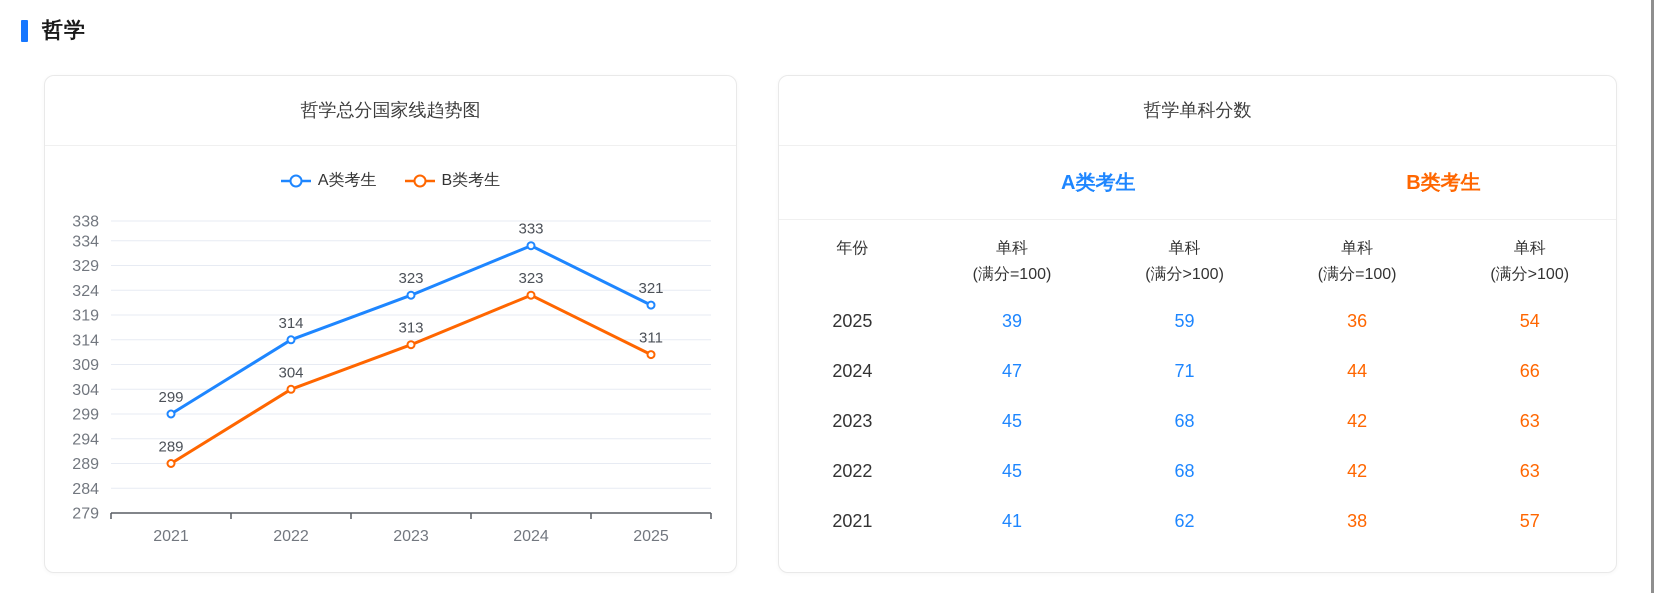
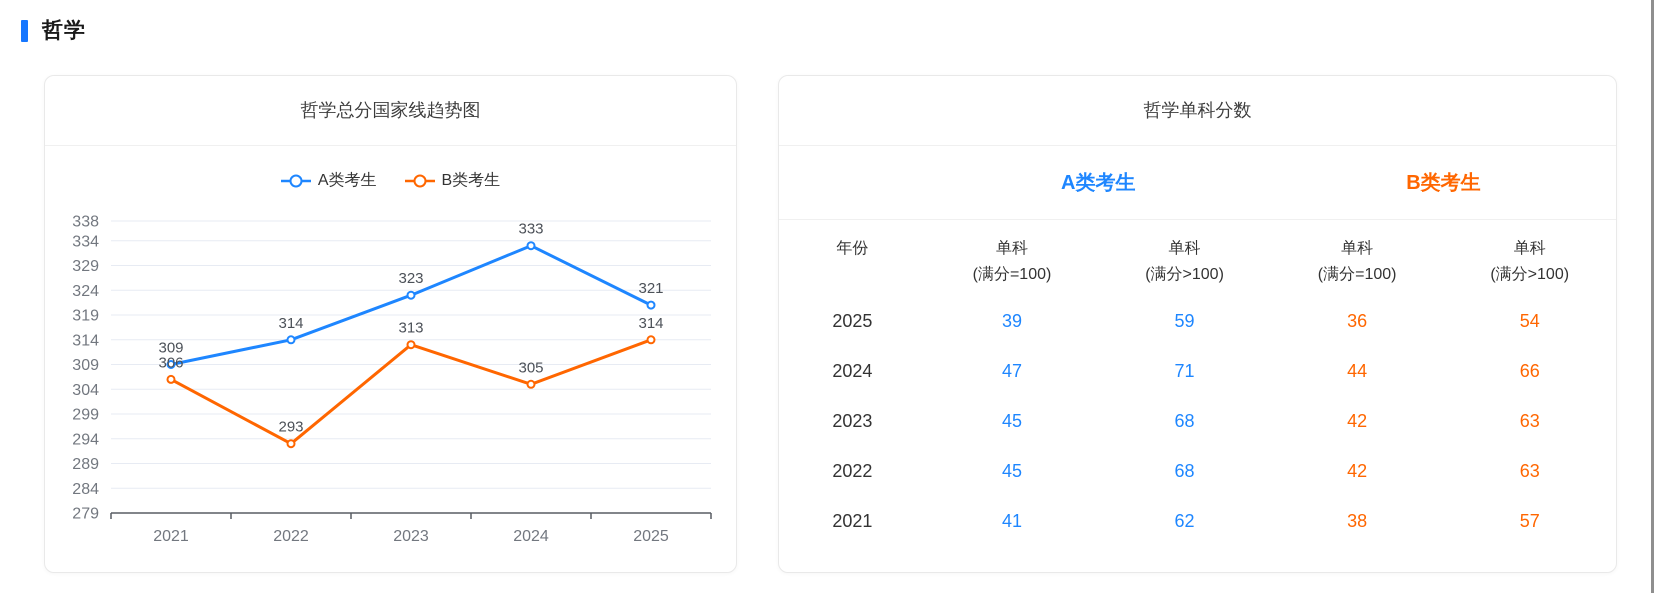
A类考生/2021: 299 -> 309
B类考生/2021: 289 -> 306
B类考生/2022: 304 -> 293
B类考生/2024: 323 -> 305
B类考生/2025: 311 -> 314
